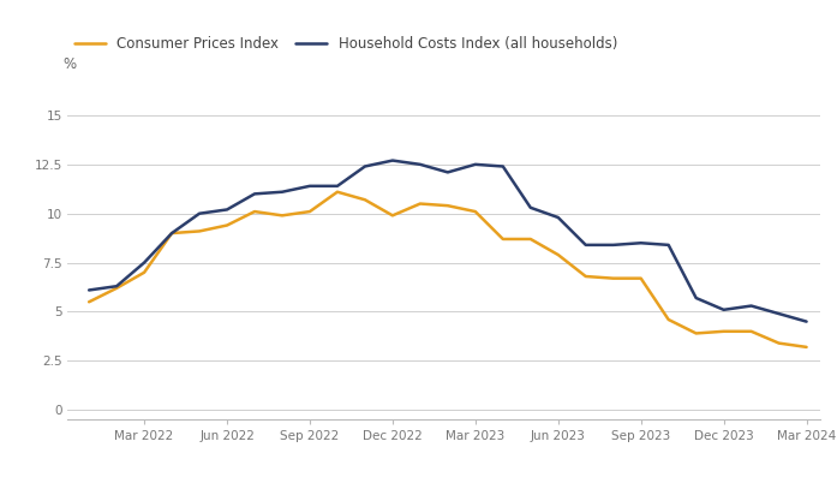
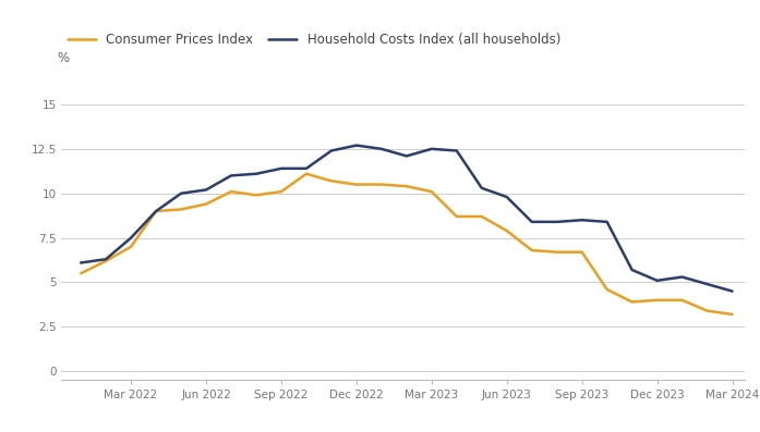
Consumer Prices Index/Dec 2022: 9.9 -> 10.5
